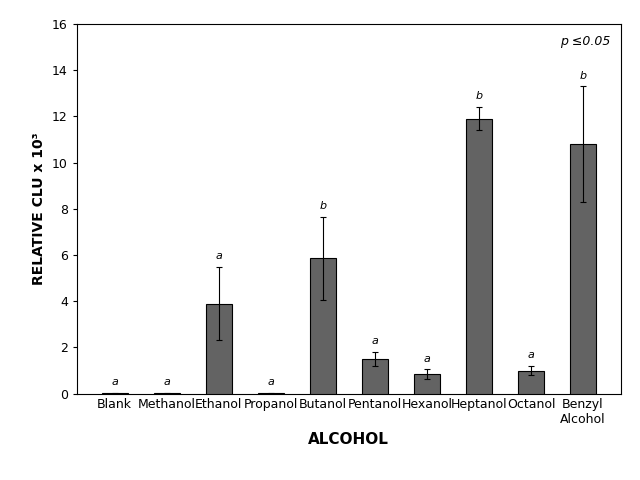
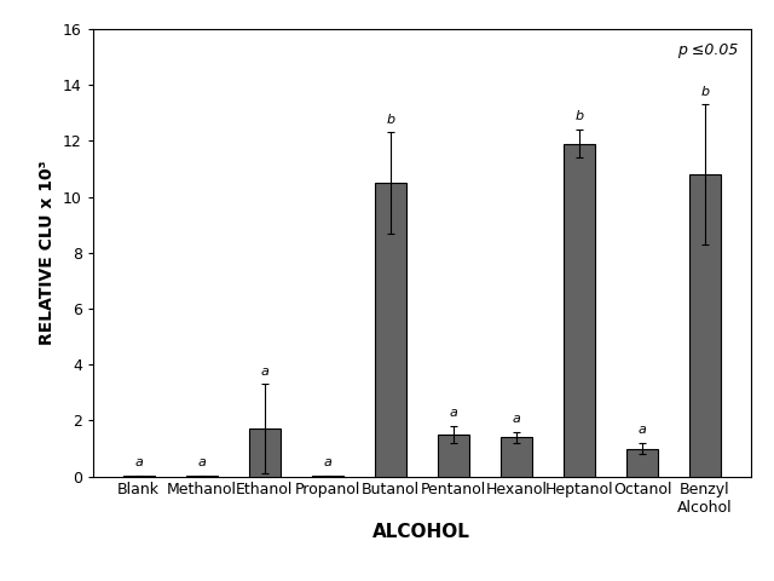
Ethanol: 3.90 -> 1.70
Butanol: 5.85 -> 10.50
Hexanol: 0.85 -> 1.40
